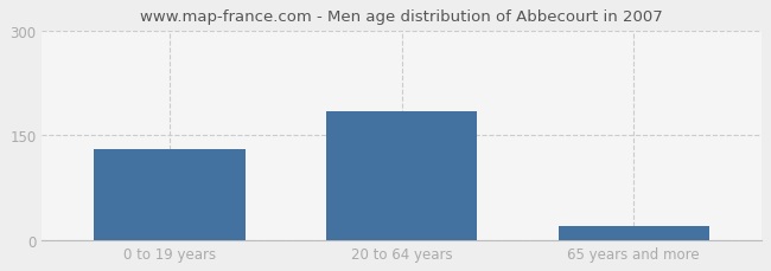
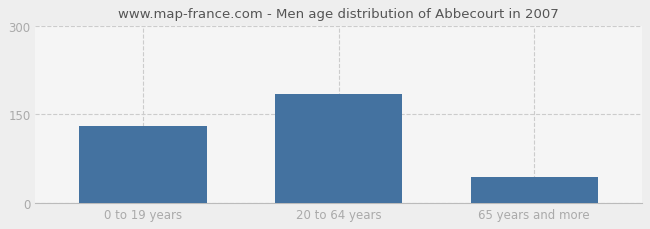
65 years and more: 20 -> 44
